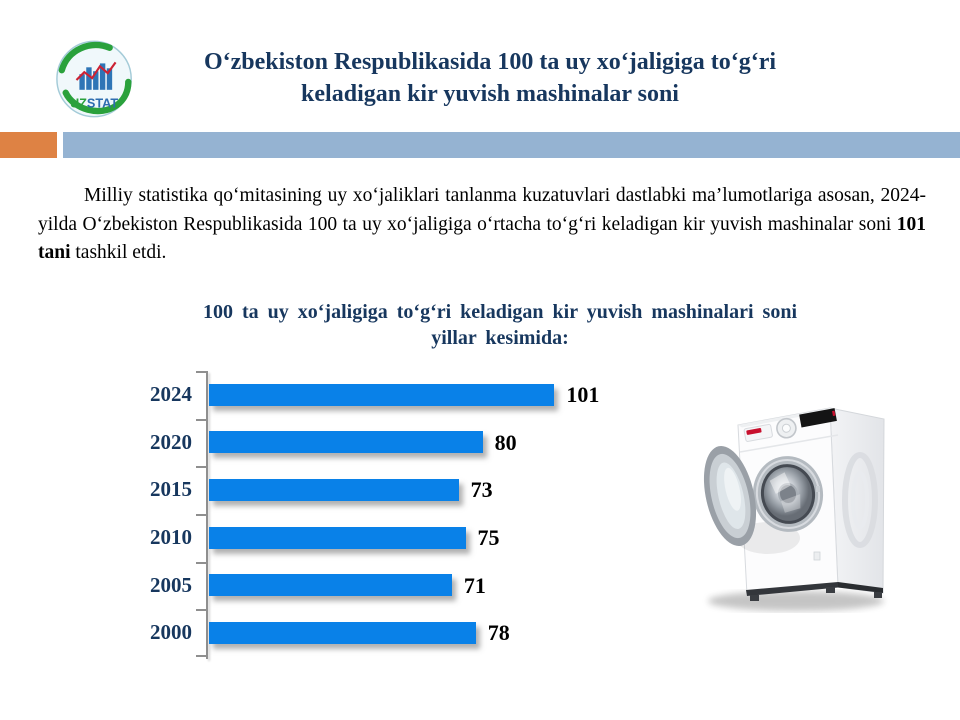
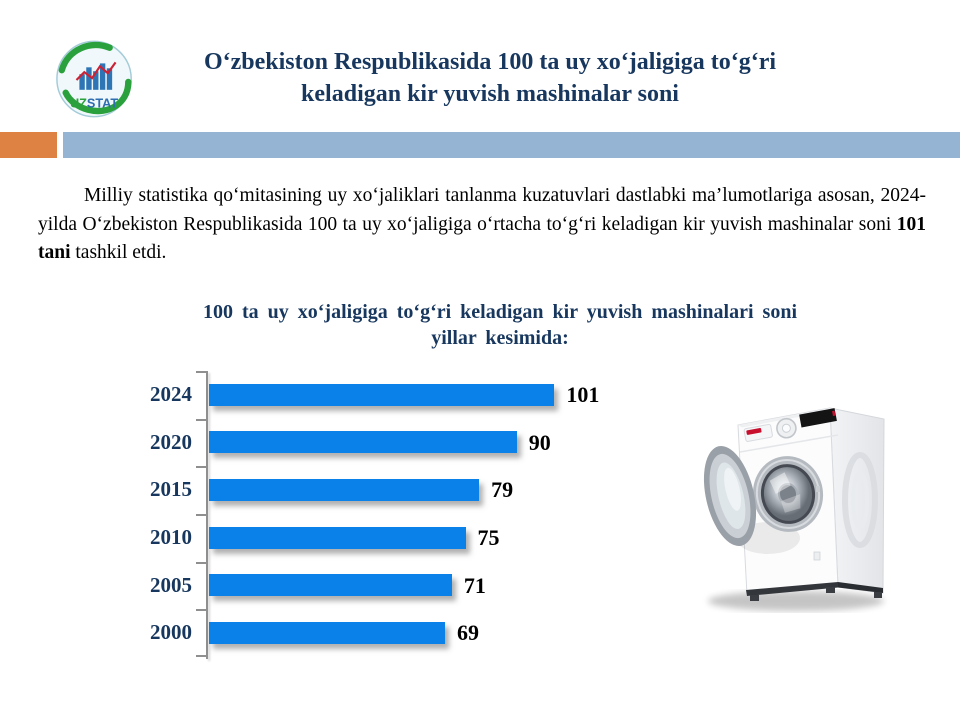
2020: 80 -> 90
2015: 73 -> 79
2000: 78 -> 69
